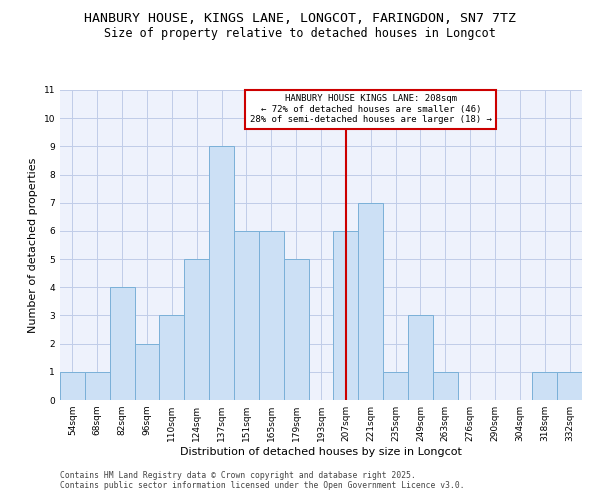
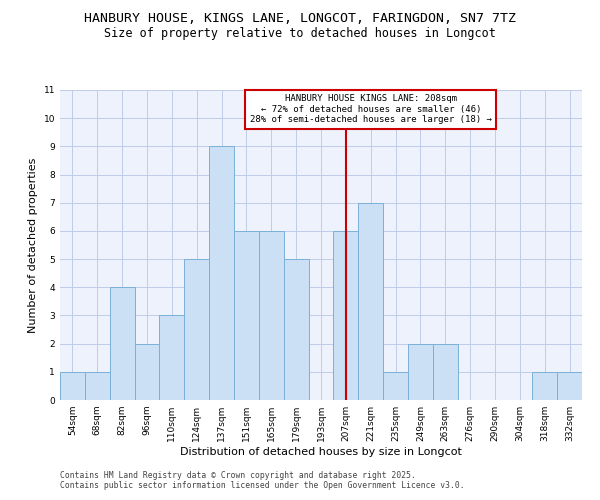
249sqm: 3 -> 2
263sqm: 1 -> 2
